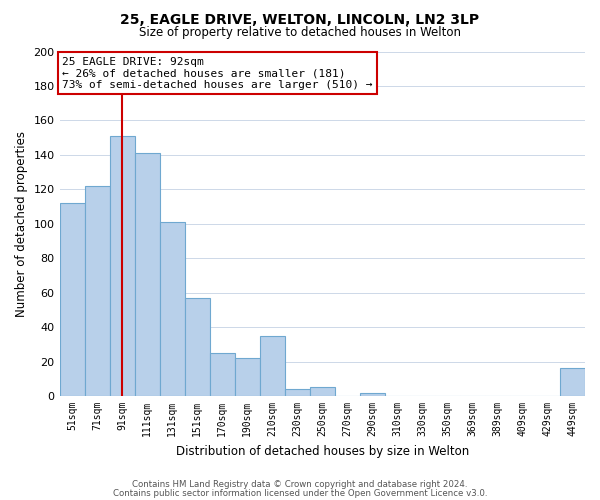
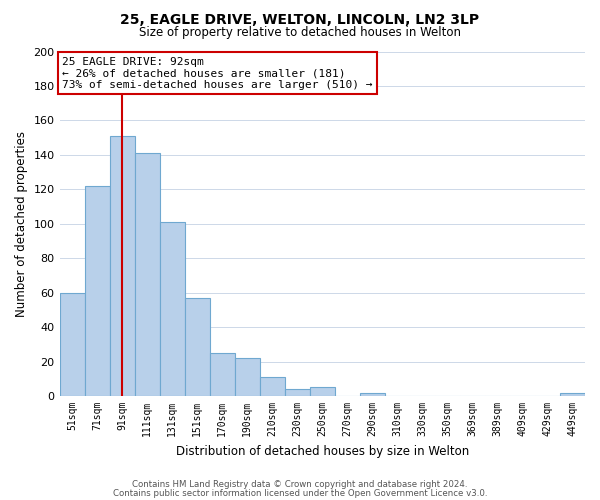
51sqm: 112 -> 60
210sqm: 35 -> 11
449sqm: 16 -> 2
